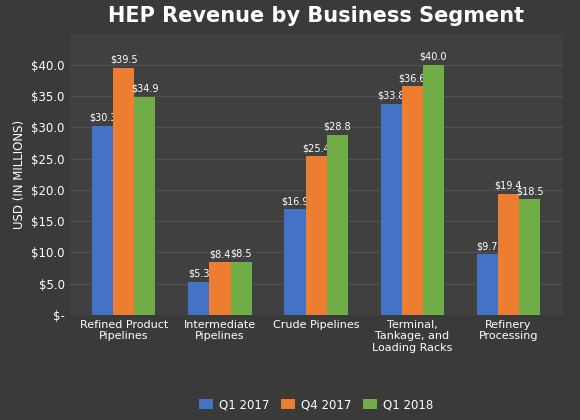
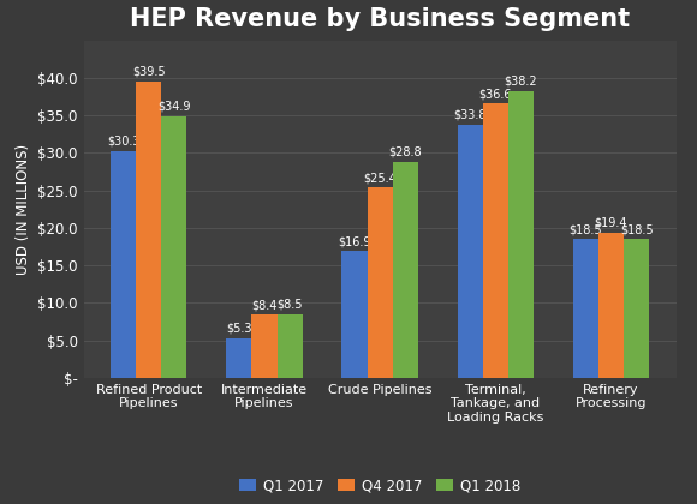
Q1 2018/Terminal, Tankage, and Loading Racks: $40.0 -> $38.2
Q1 2017/Refinery Processing: $9.7 -> $18.5
